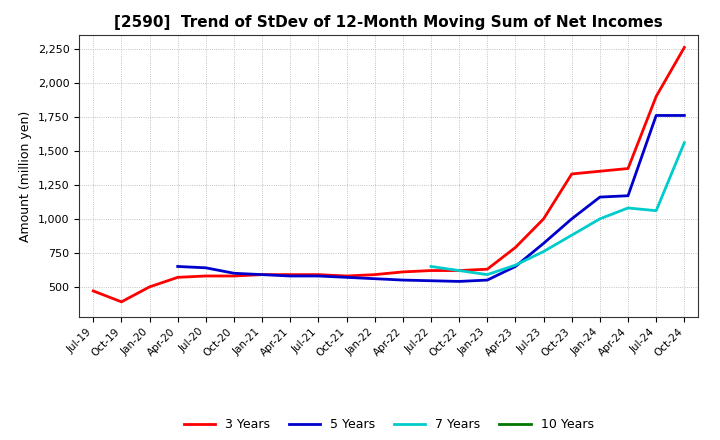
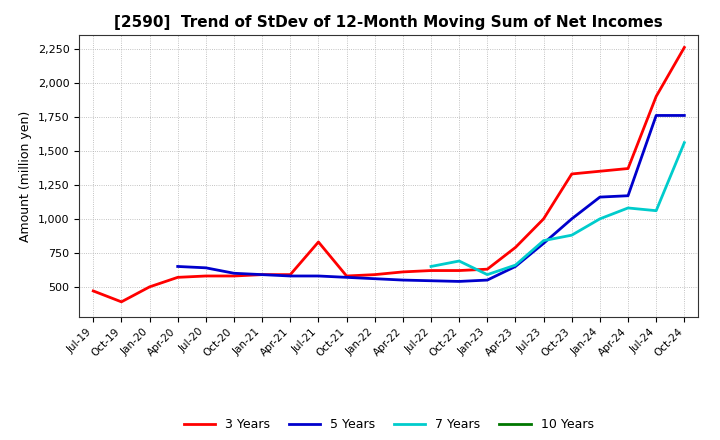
3 Years/Jul-21: 590 -> 830
7 Years/Oct-22: 620 -> 690
7 Years/Jul-23: 760 -> 840
